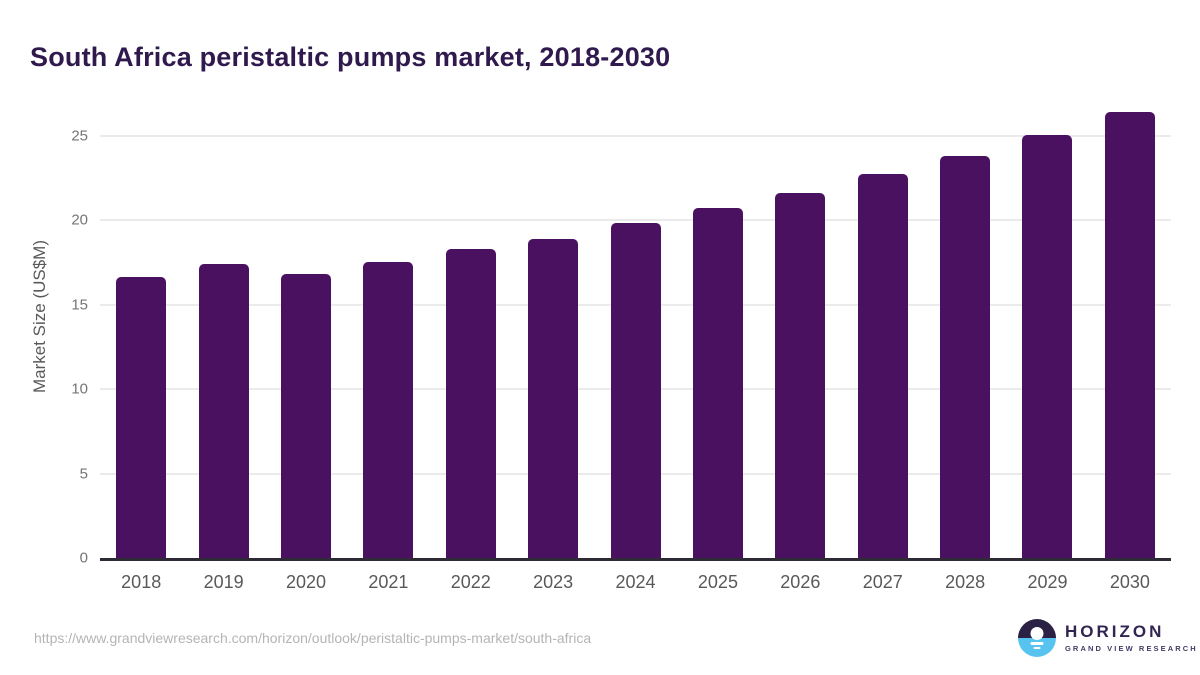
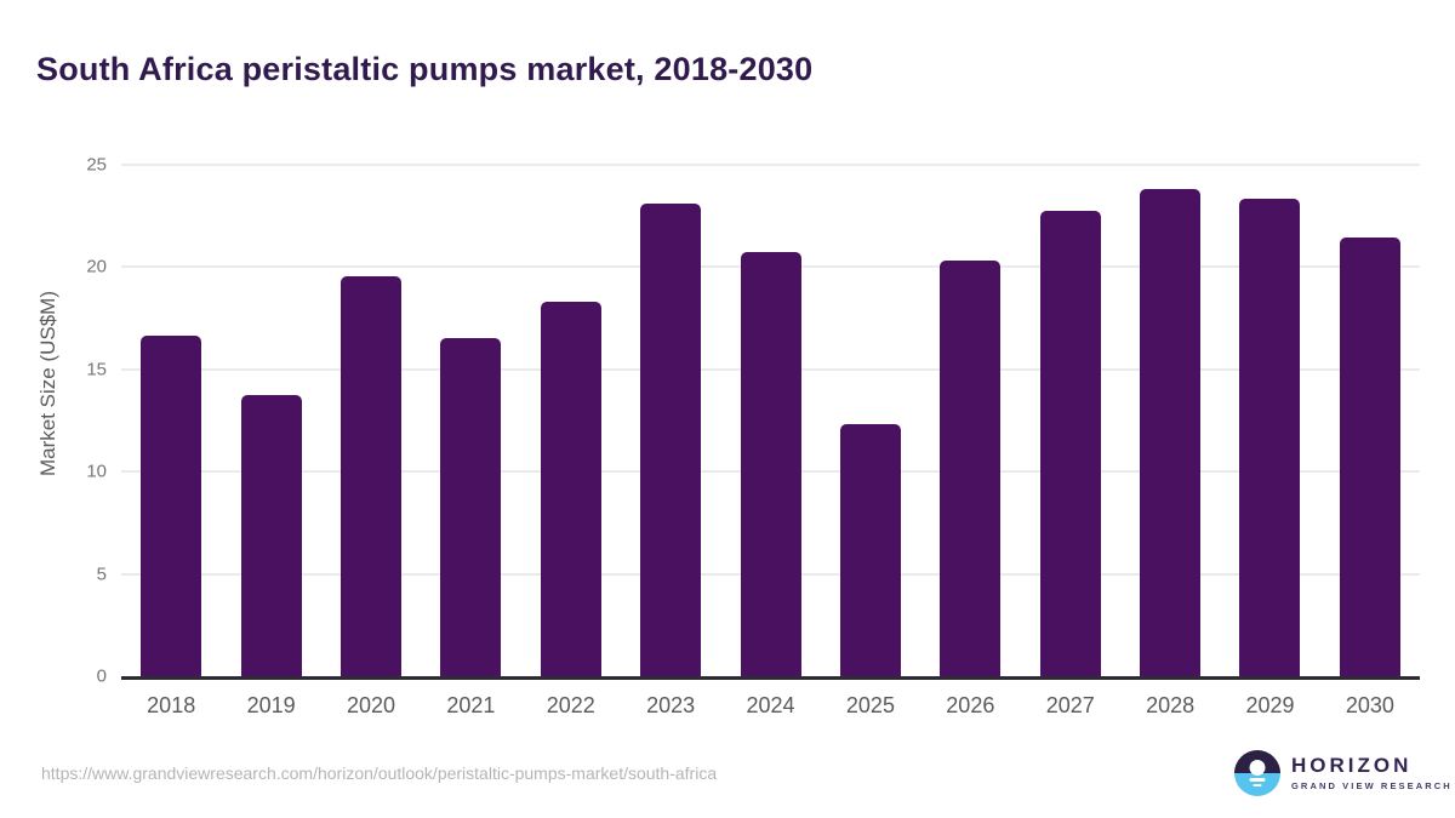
2019: 17.4 -> 13.7
2020: 16.8 -> 19.5
2021: 17.5 -> 16.5
2023: 18.9 -> 23.1
2024: 19.8 -> 20.7
2025: 20.7 -> 12.3
2026: 21.6 -> 20.3
2029: 25.0 -> 23.3
2030: 26.4 -> 21.4
